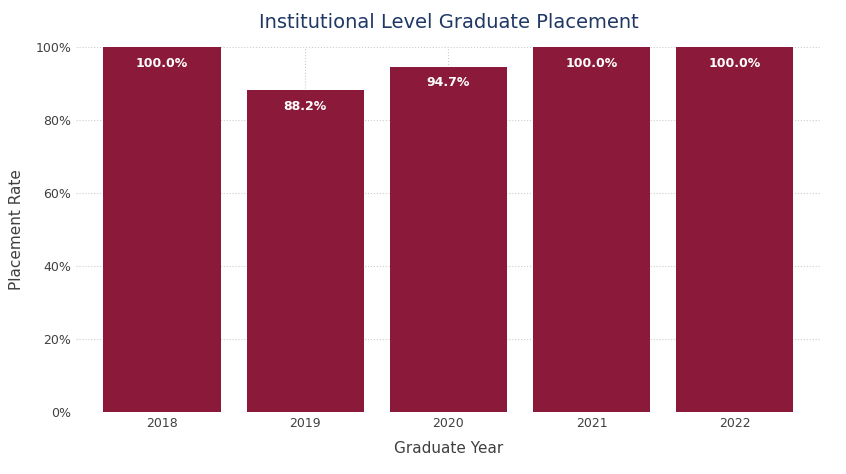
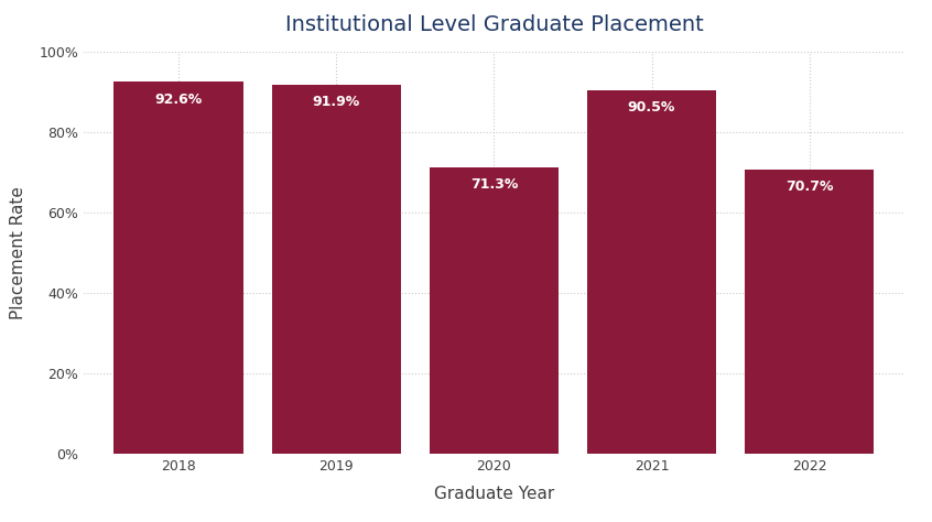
2018: 100.0% -> 92.6%
2019: 88.2% -> 91.9%
2020: 94.7% -> 71.3%
2021: 100.0% -> 90.5%
2022: 100.0% -> 70.7%
